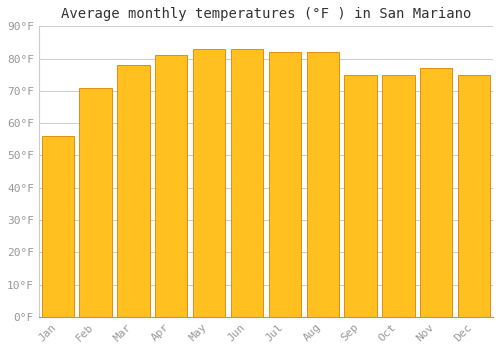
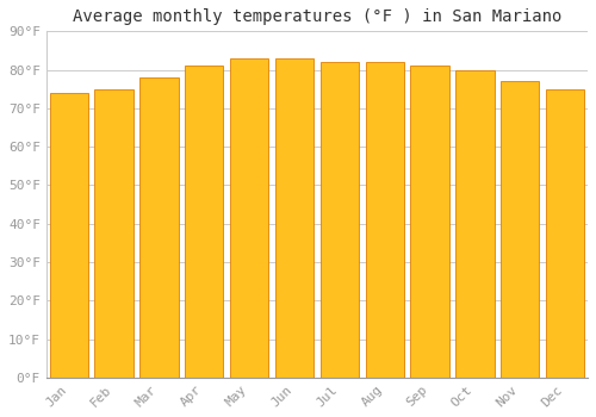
Jan: 56°F -> 74°F
Feb: 71°F -> 75°F
Sep: 75°F -> 81°F
Oct: 75°F -> 80°F
